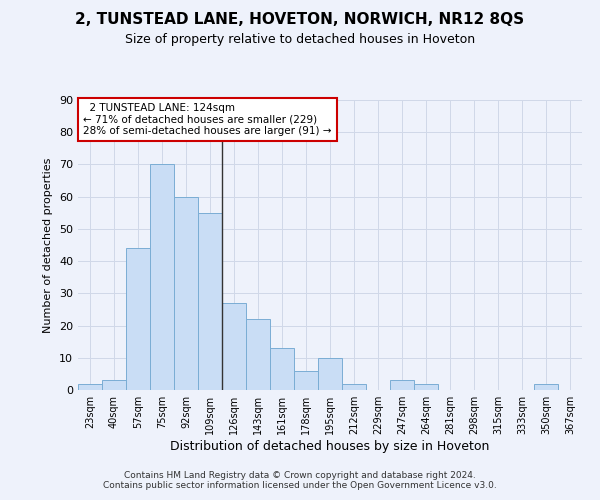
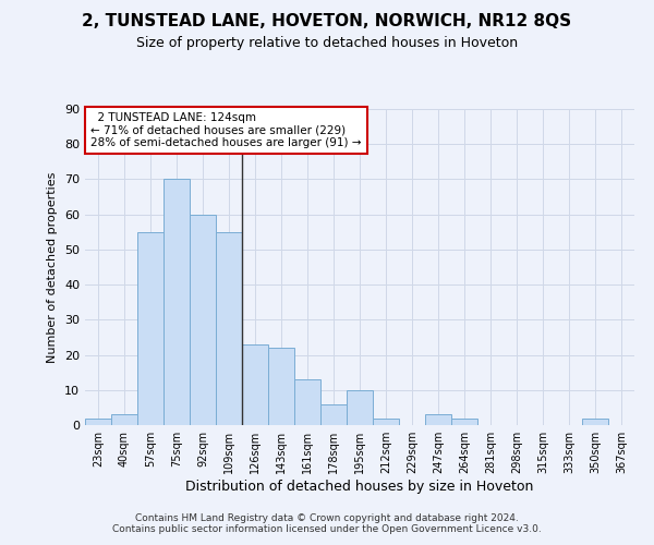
57sqm: 44 -> 55
126sqm: 27 -> 23
